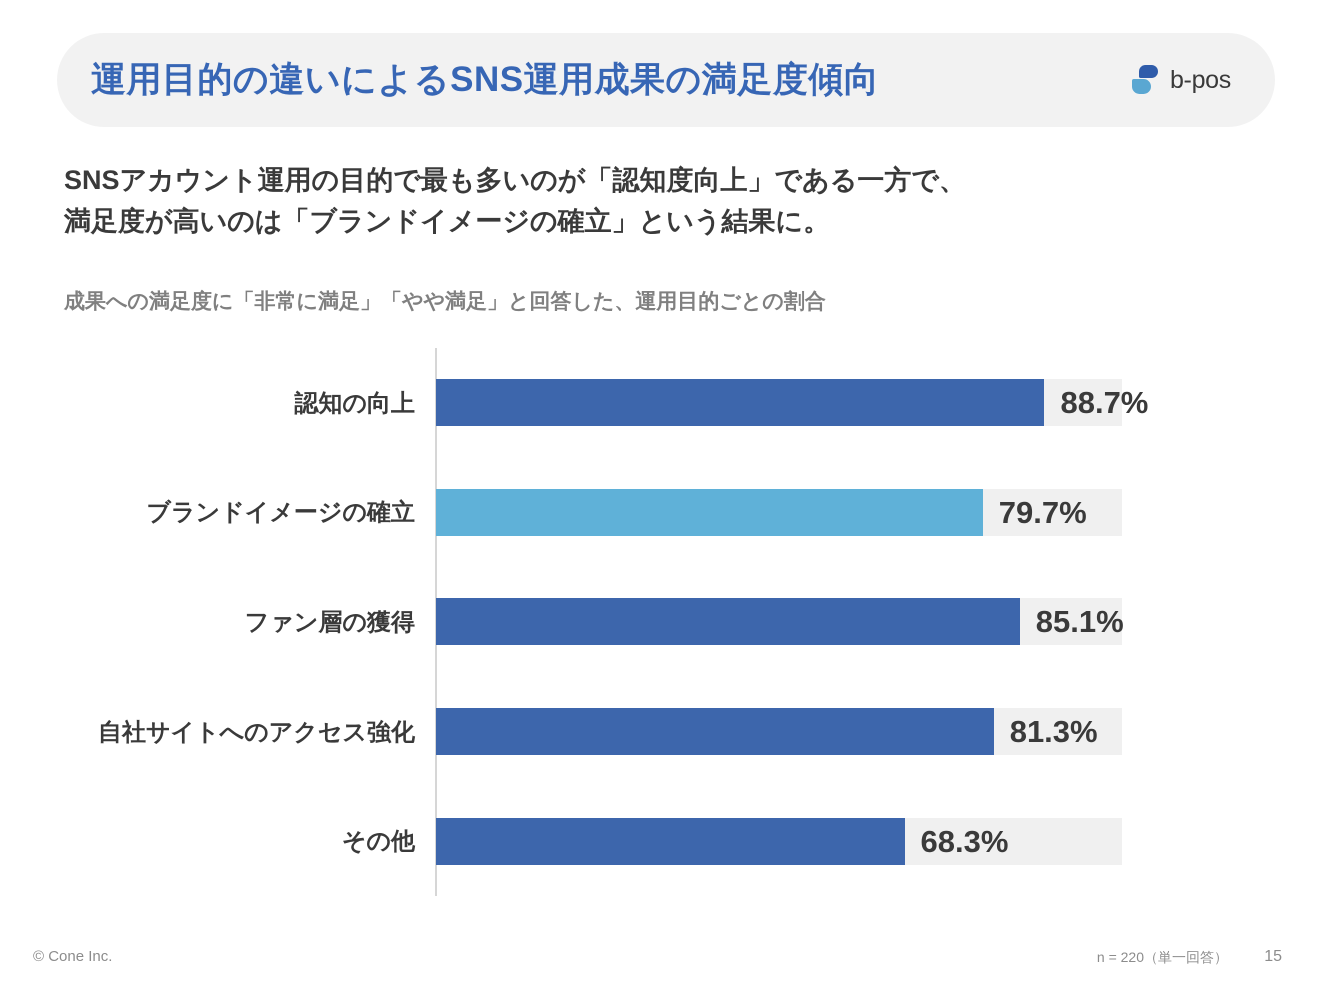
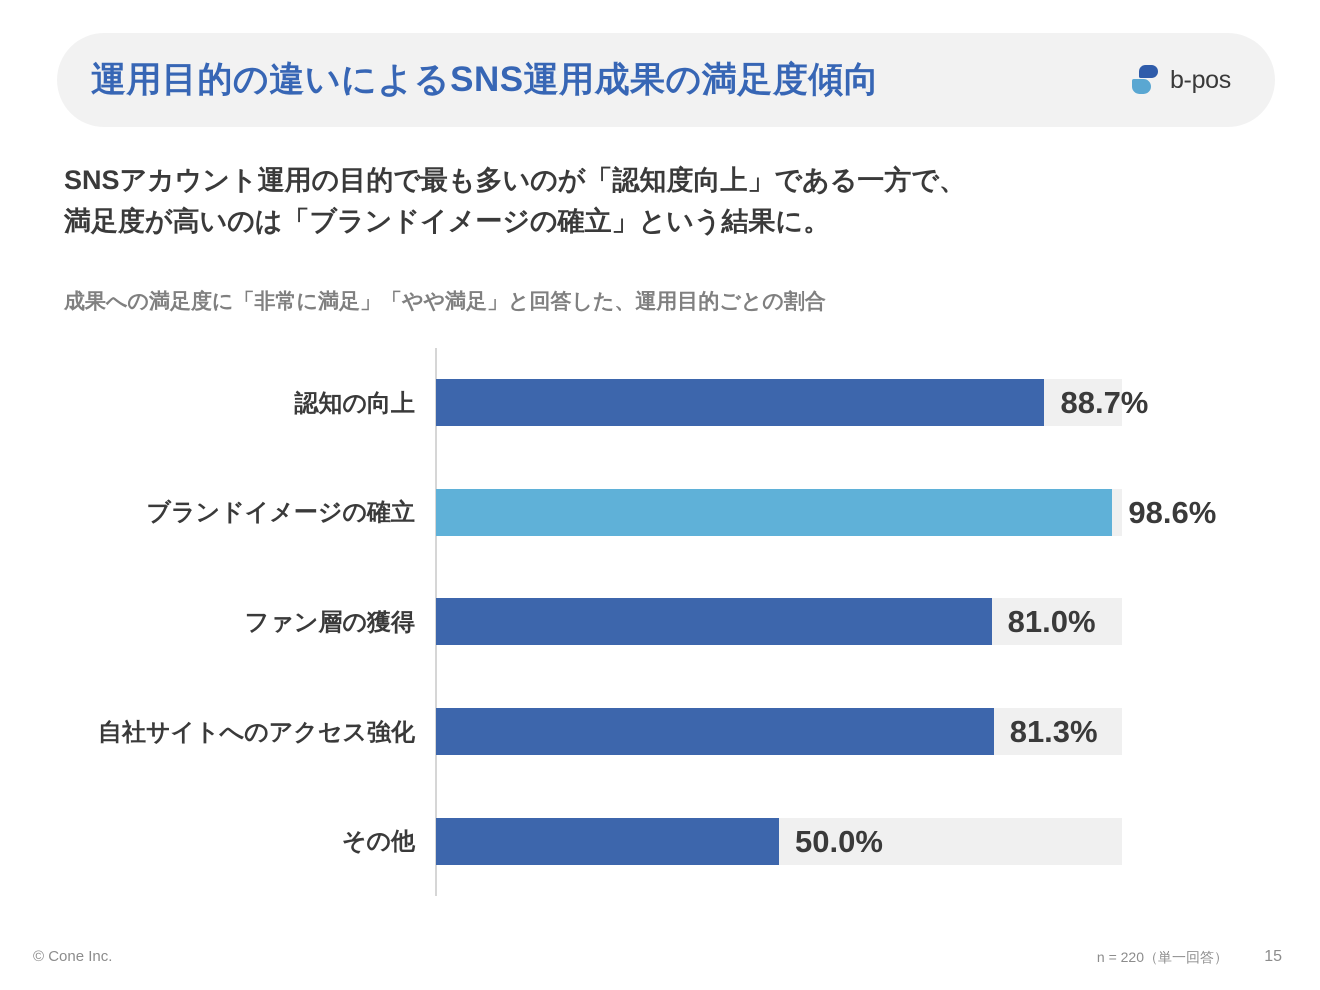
ブランドイメージの確立: 79.7% -> 98.6%
ファン層の獲得: 85.1% -> 81.0%
その他: 68.3% -> 50.0%
